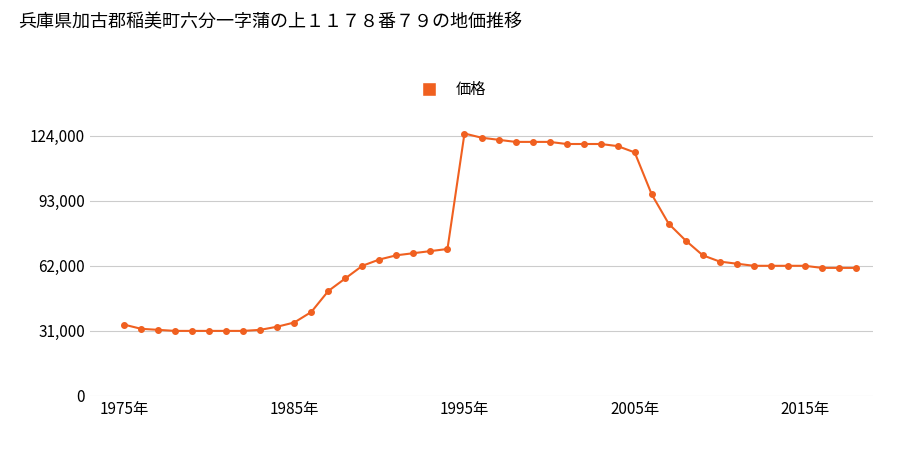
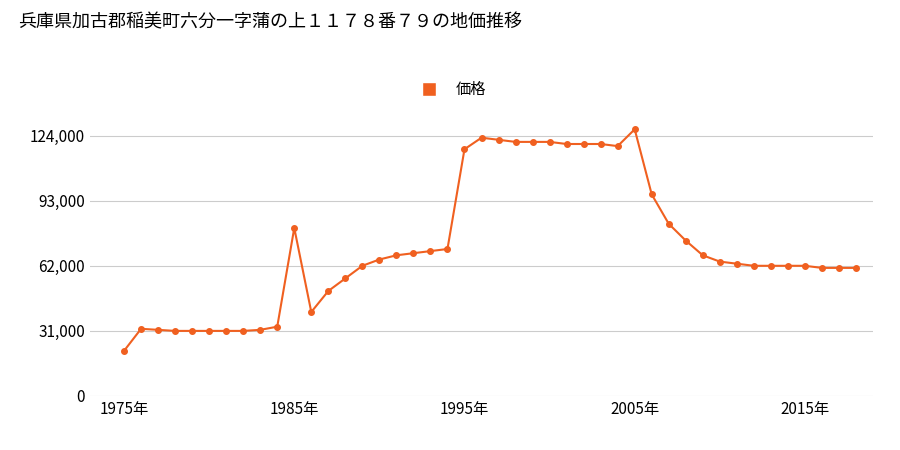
1975年: 34,000 -> 21,500
1985年: 35,000 -> 80,000
1995年: 125,000 -> 117,500
2005年: 116,000 -> 127,000
